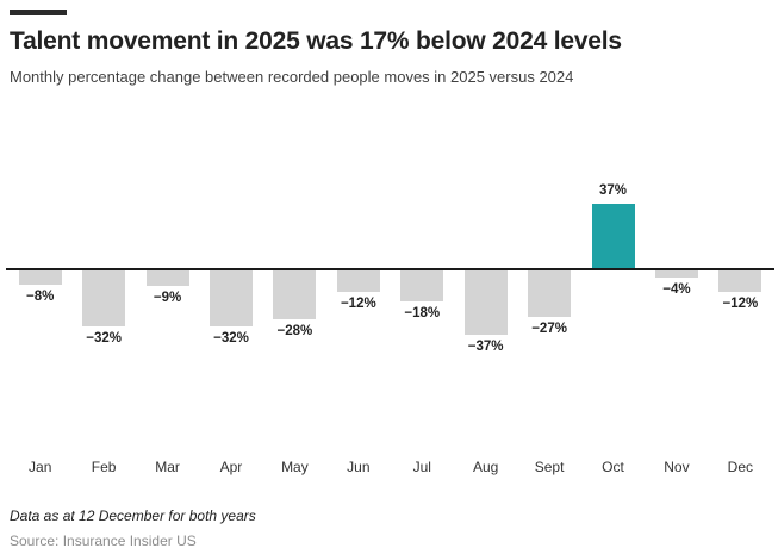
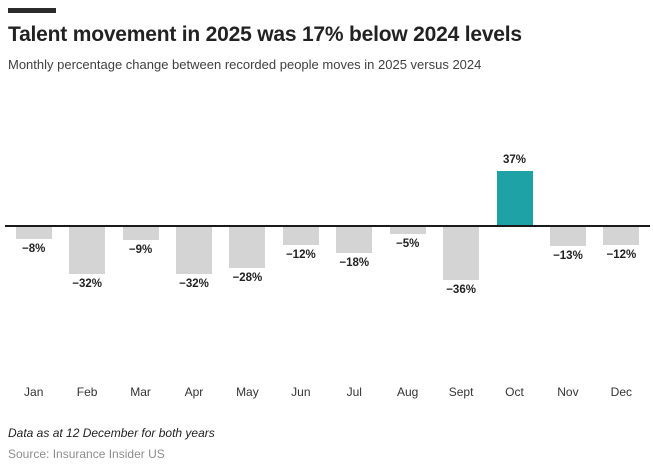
Aug: −37% -> −5%
Sept: −27% -> −36%
Nov: −4% -> −13%
